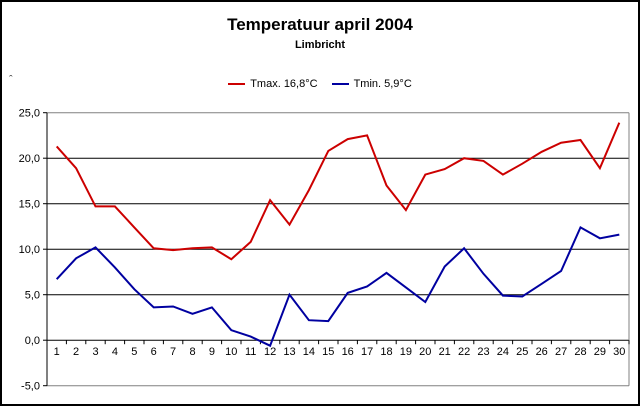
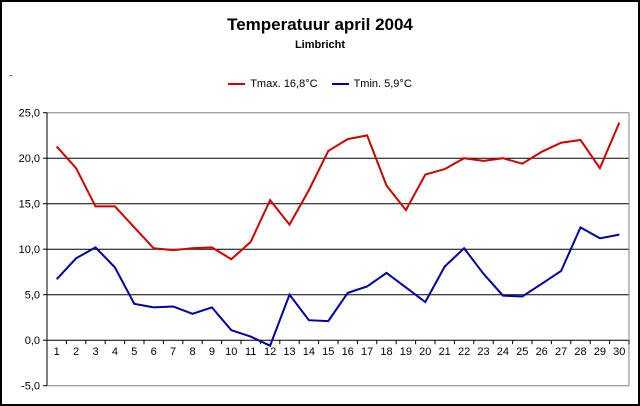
Tmin. 5,9°C/5: 6 -> 4
Tmax. 16,8°C/24: 18 -> 20
